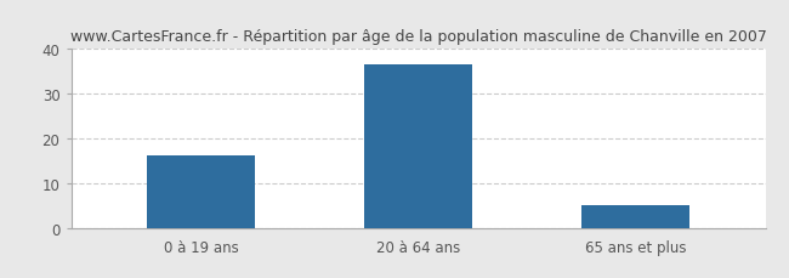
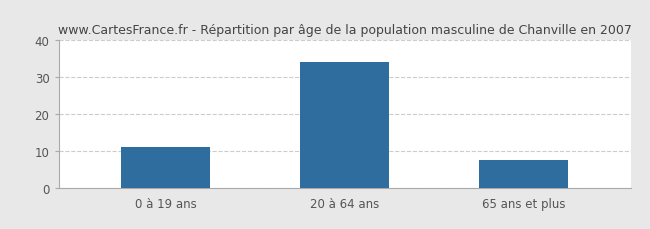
0 à 19 ans: 16.3 -> 11.0
20 à 64 ans: 36.5 -> 34.0
65 ans et plus: 5.1 -> 7.5
